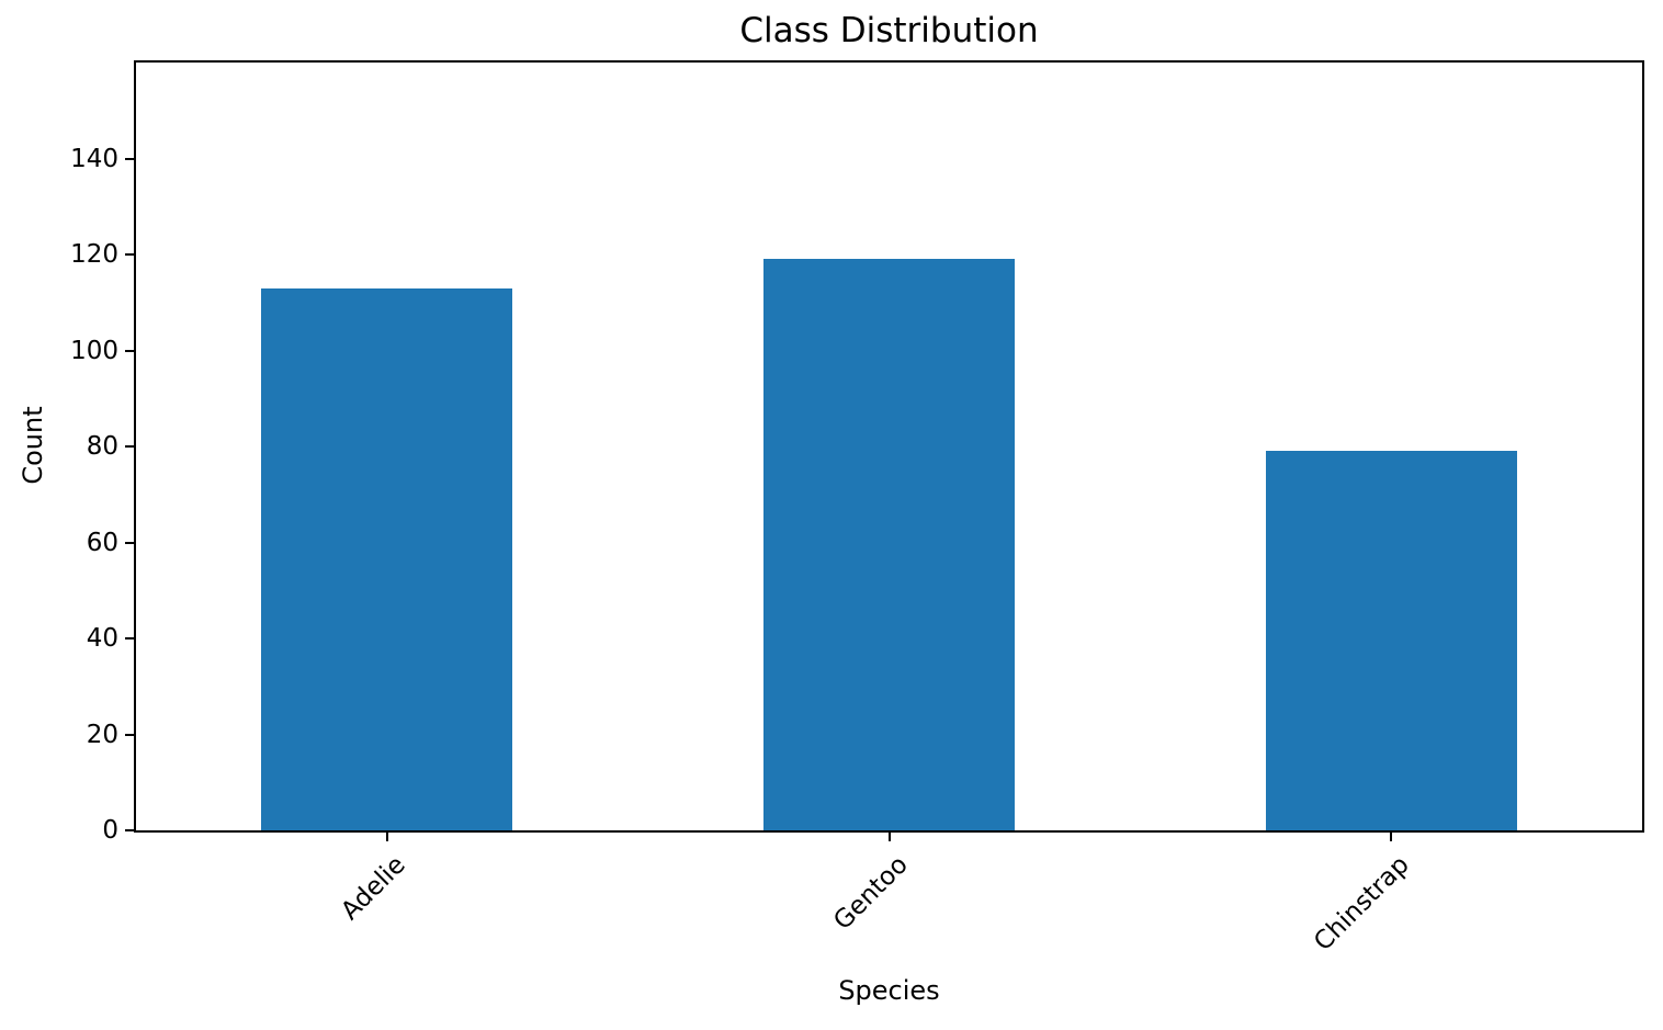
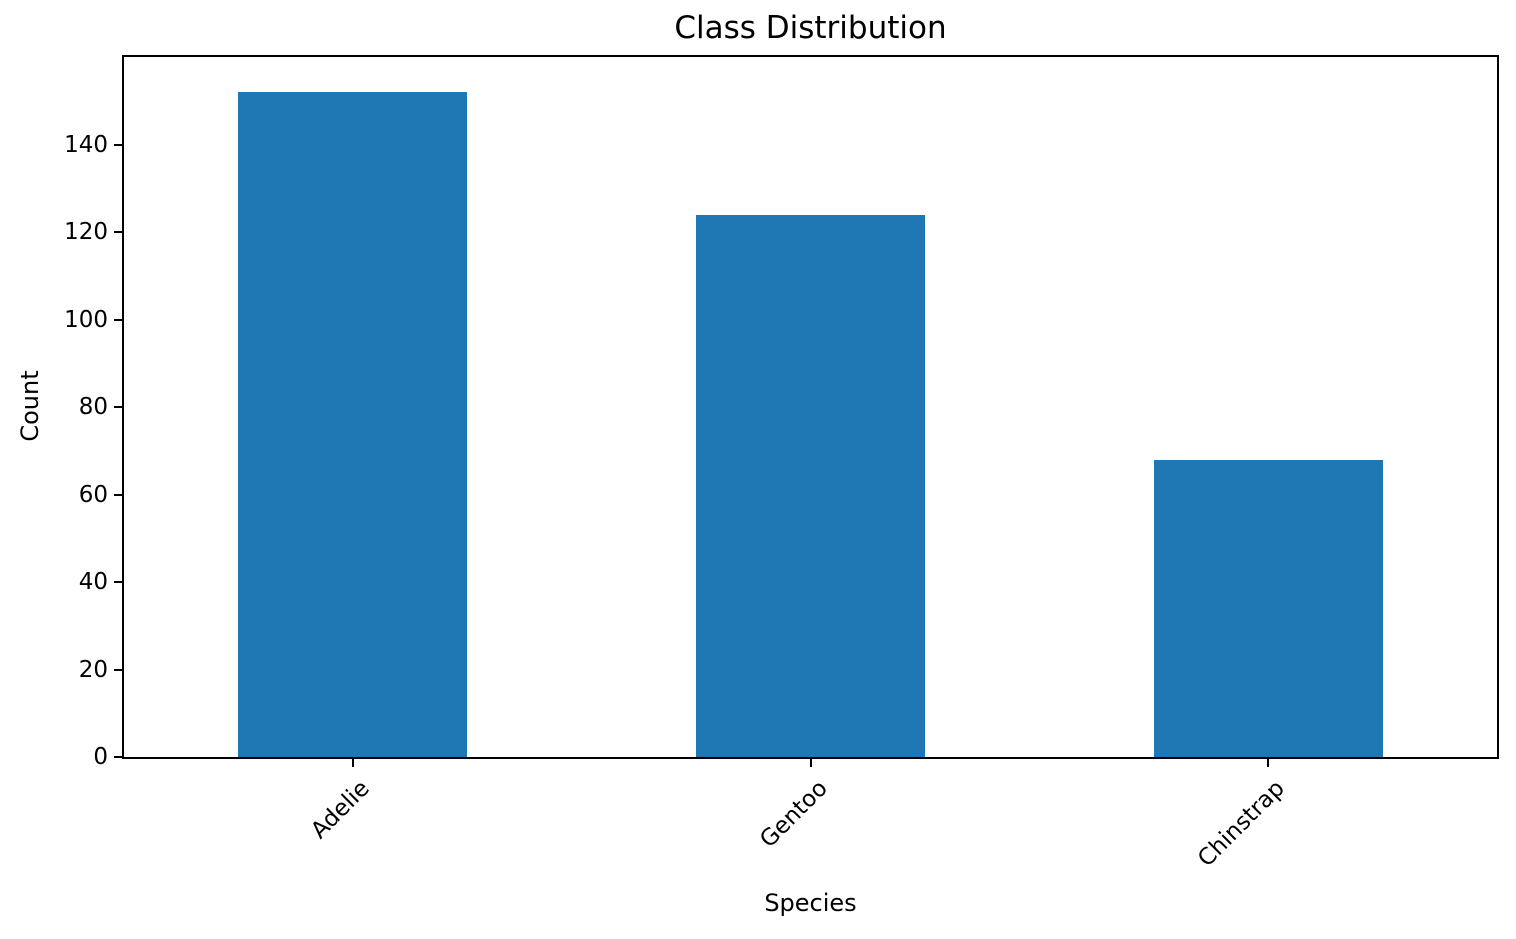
Adelie: 113 -> 152
Gentoo: 119 -> 124
Chinstrap: 79 -> 68
